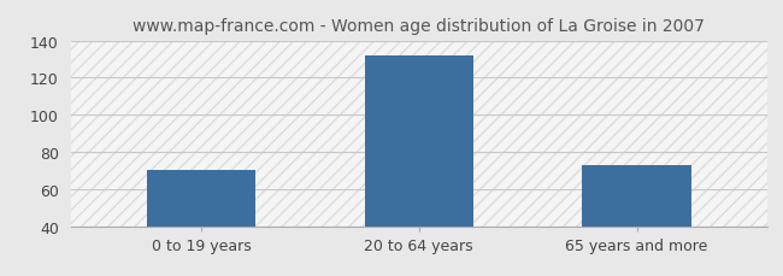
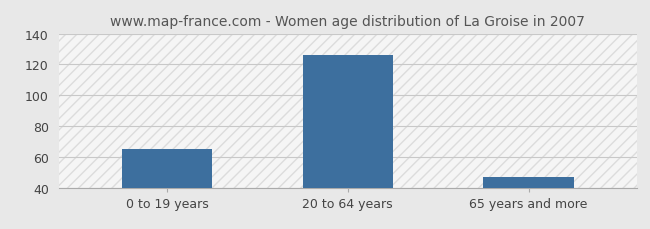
0 to 19 years: 70 -> 65
20 to 64 years: 132 -> 126
65 years and more: 73 -> 47
